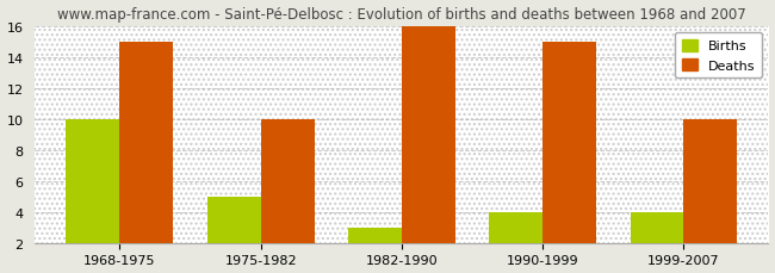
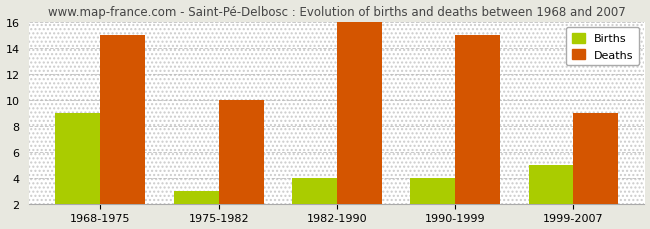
Births/1968-1975: 10 -> 9
Births/1975-1982: 5 -> 3
Births/1982-1990: 3 -> 4
Births/1999-2007: 4 -> 5
Deaths/1999-2007: 10 -> 9
